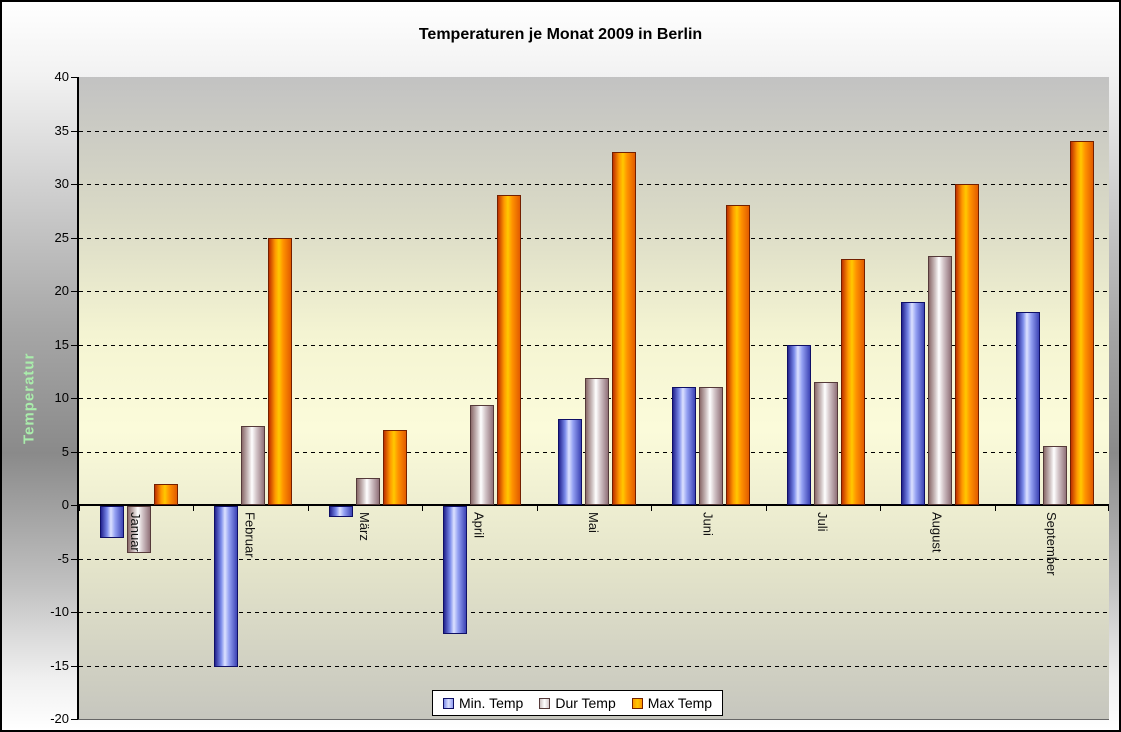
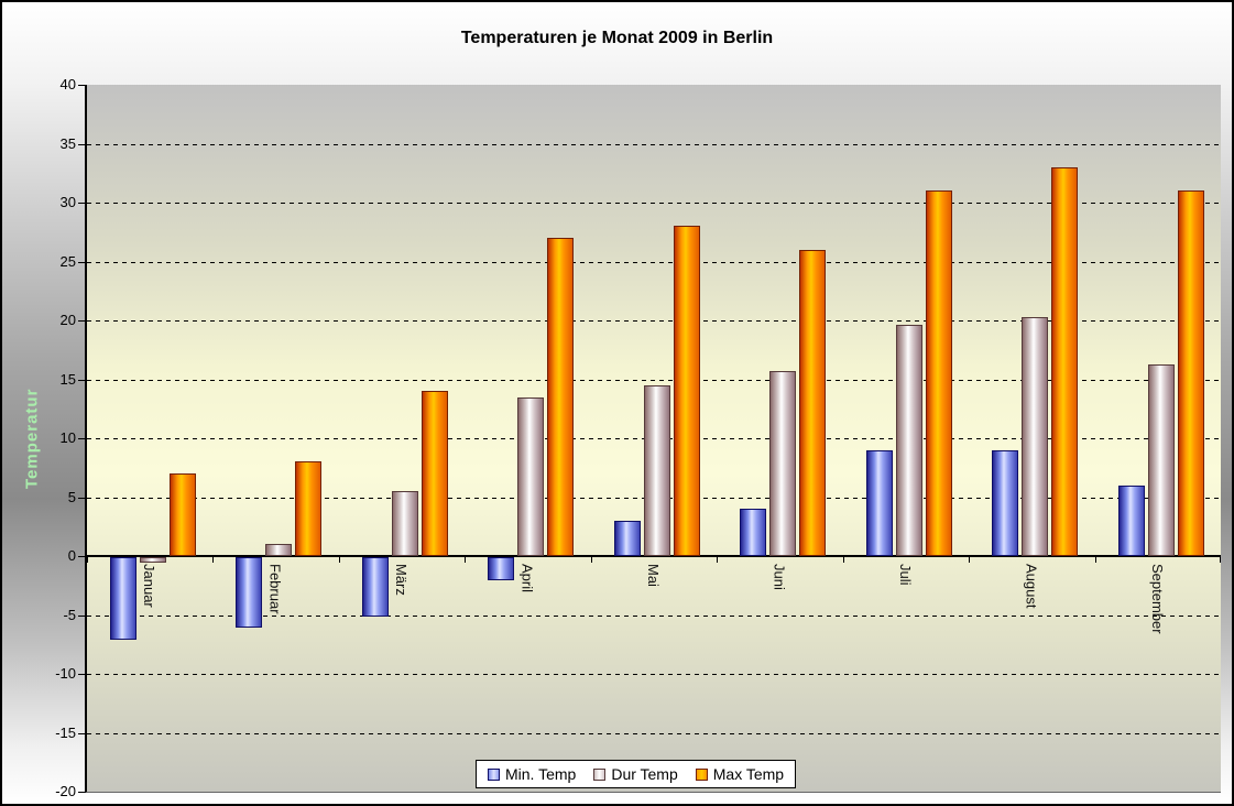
Min. Temp/Januar: -3 -> -7
Dur Temp/Januar: -4.4 -> -0.5
Max Temp/Januar: 2 -> 7
Min. Temp/Februar: -15 -> -6
Dur Temp/Februar: 7.4 -> 1.0
Max Temp/Februar: 25 -> 8
Min. Temp/März: -1 -> -5
Dur Temp/März: 2.5 -> 5.5
Max Temp/März: 7 -> 14
Min. Temp/April: -12 -> -2
Dur Temp/April: 9.3 -> 13.5
Max Temp/April: 29 -> 27
Min. Temp/Mai: 8 -> 3
Dur Temp/Mai: 11.9 -> 14.5
Max Temp/Mai: 33 -> 28
Min. Temp/Juni: 11 -> 4
Dur Temp/Juni: 11.0 -> 15.7
Max Temp/Juni: 28 -> 26
Min. Temp/Juli: 15 -> 9
Dur Temp/Juli: 11.5 -> 19.6
Max Temp/Juli: 23 -> 31
Min. Temp/August: 19 -> 9
Dur Temp/August: 23.3 -> 20.3
Max Temp/August: 30 -> 33
Min. Temp/September: 18 -> 6
Dur Temp/September: 5.5 -> 16.3
Max Temp/September: 34 -> 31
